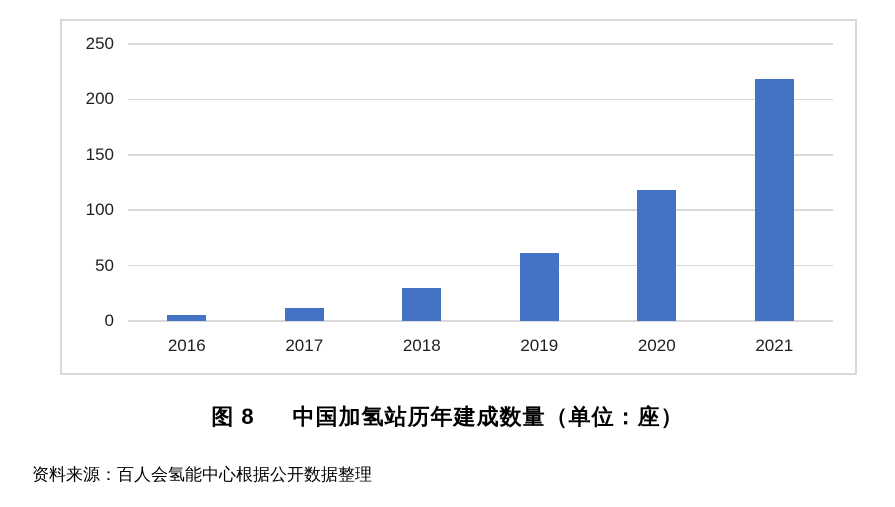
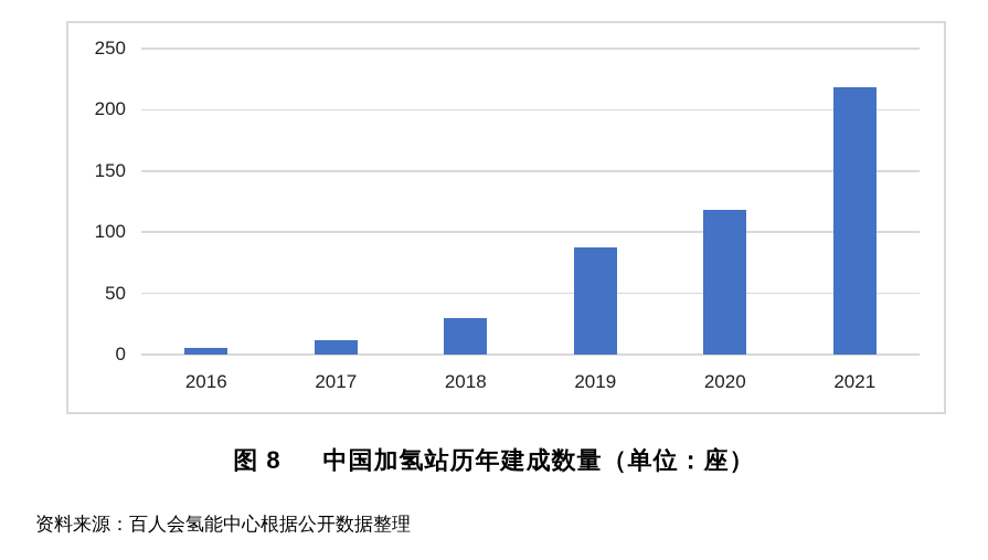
2019: 61 -> 88
